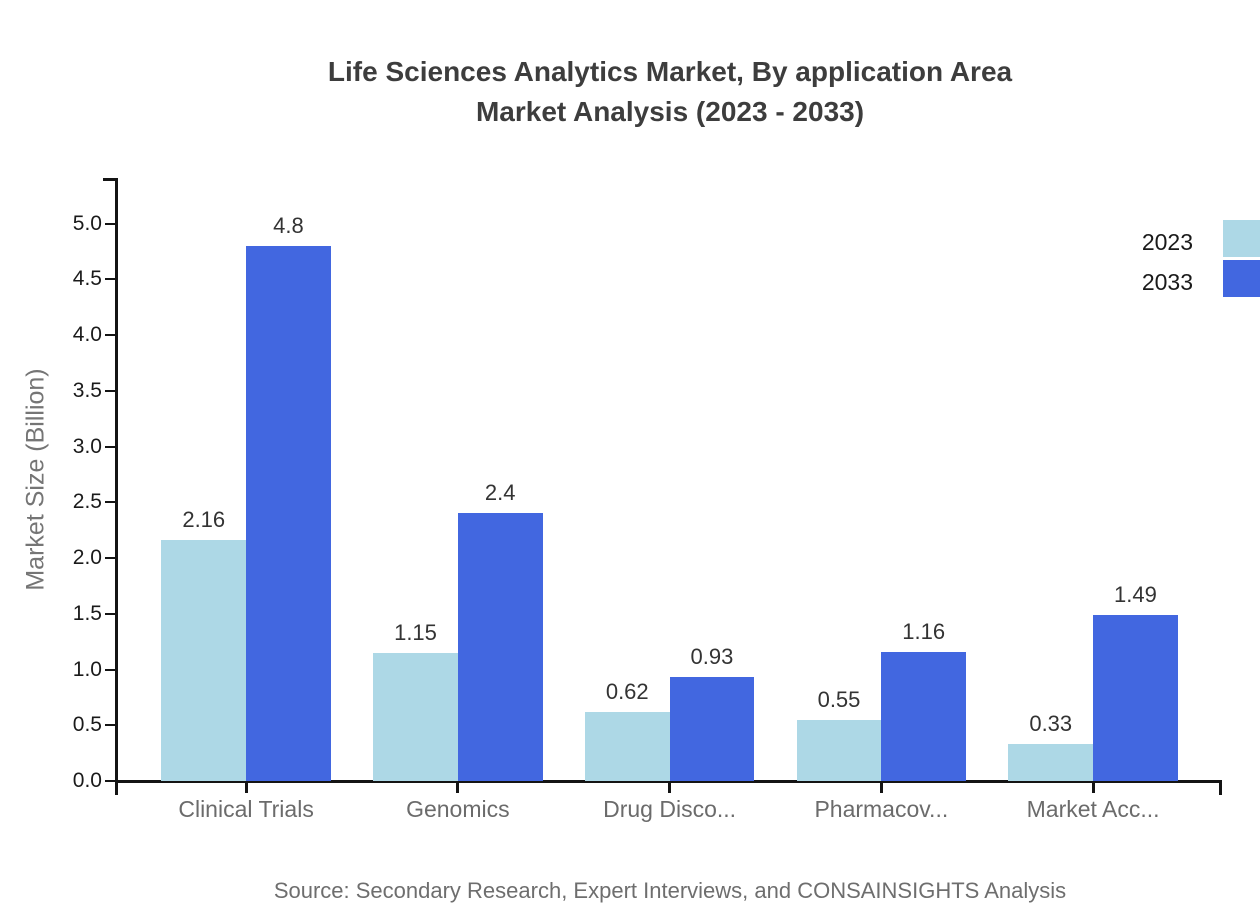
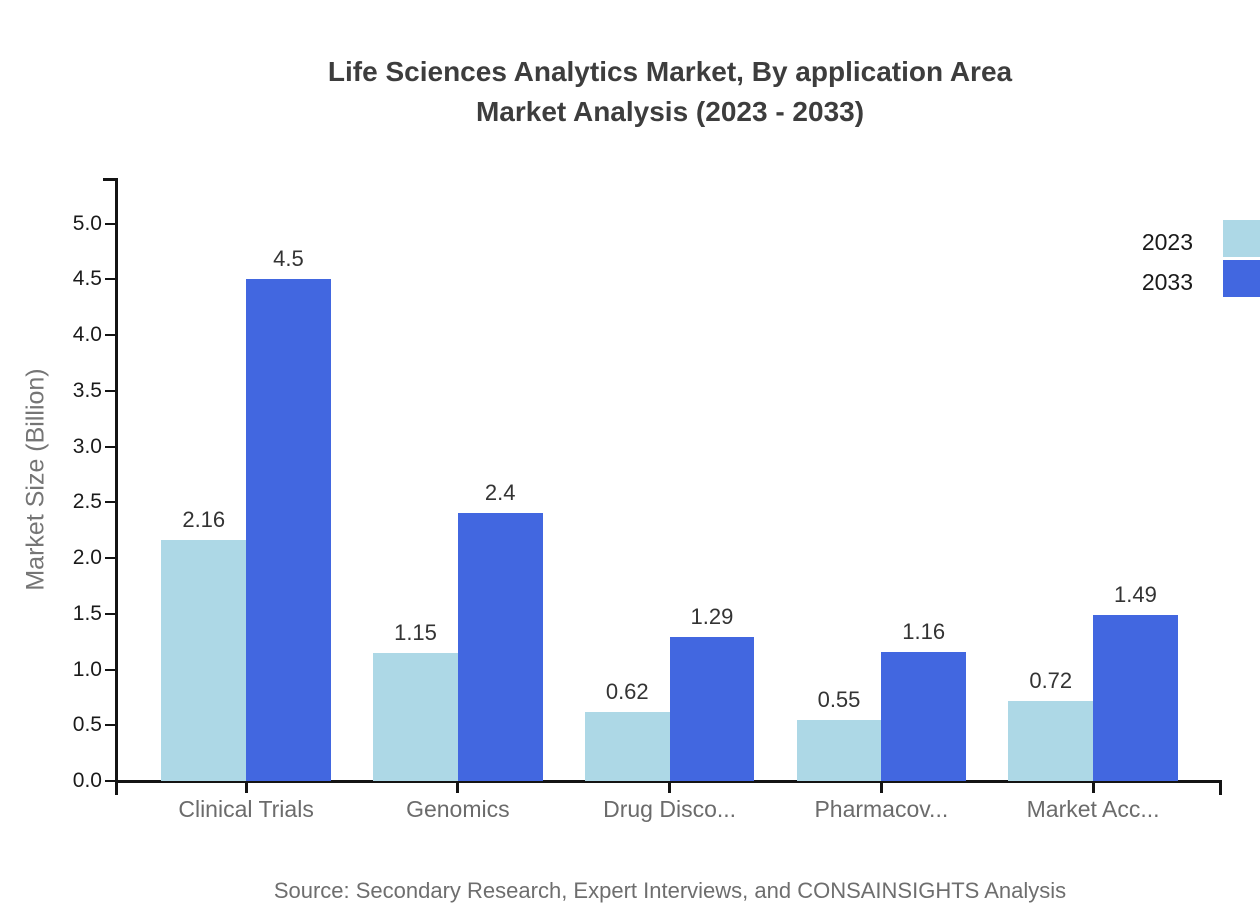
2033/Clinical Trials: 4.8 -> 4.5
2033/Drug Disco...: 0.93 -> 1.29
2023/Market Acc...: 0.33 -> 0.72
